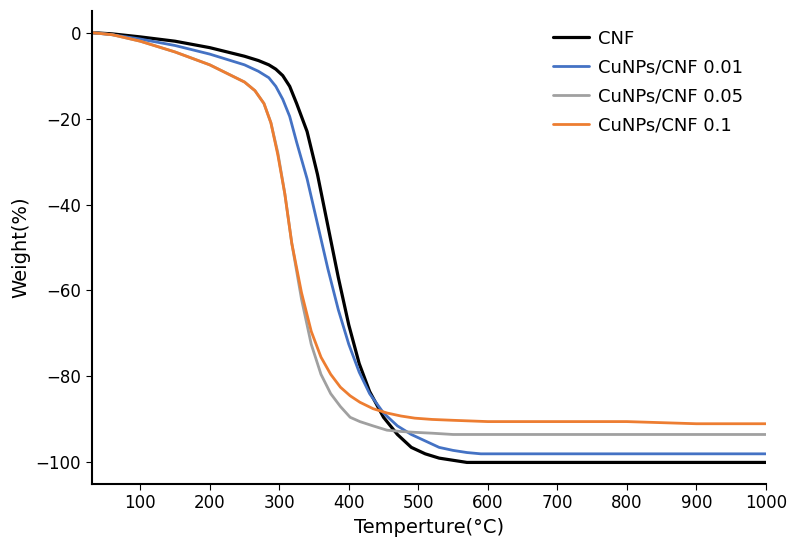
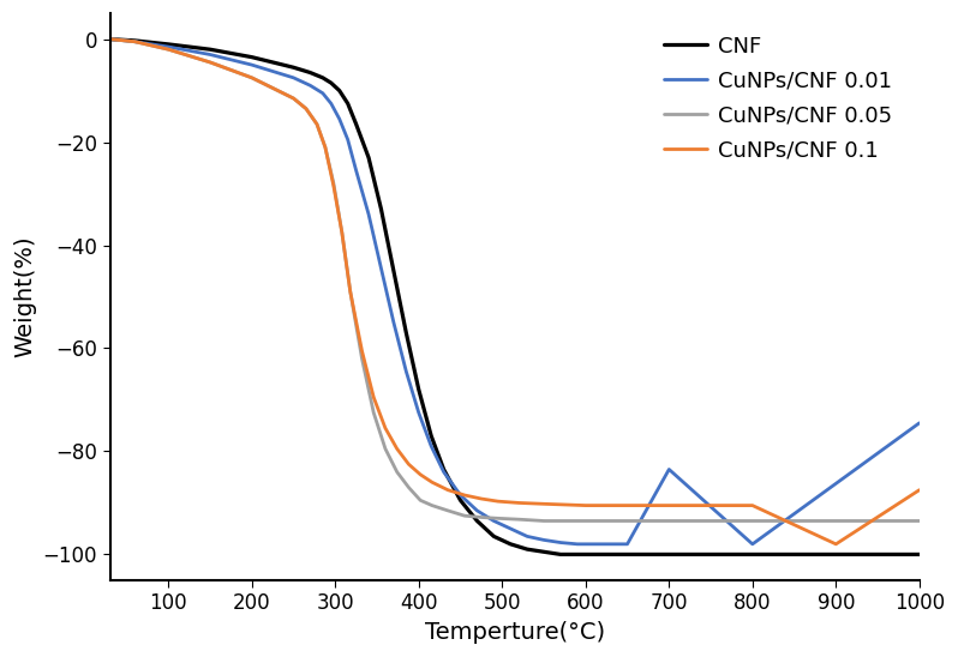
CuNPs/CNF 0.01/700: -98.0 -> -83.5
CuNPs/CNF 0.1/900: -91.0 -> -98.0
CuNPs/CNF 0.01/1000: -98.0 -> -74.5
CuNPs/CNF 0.1/1000: -91.0 -> -87.5
